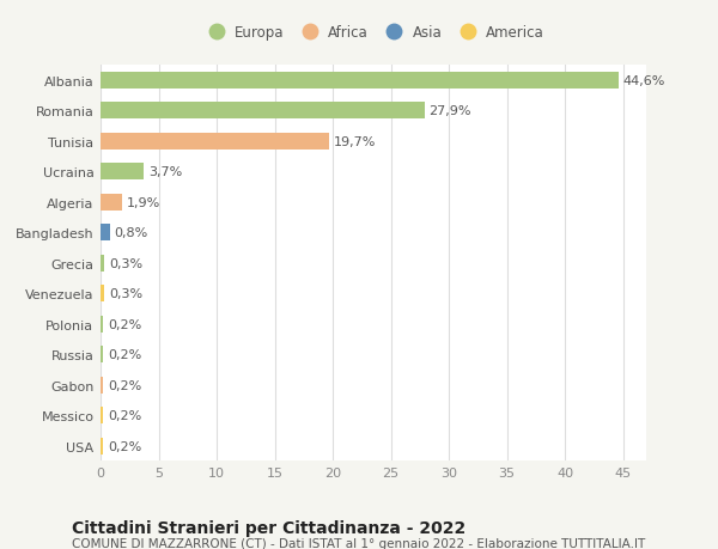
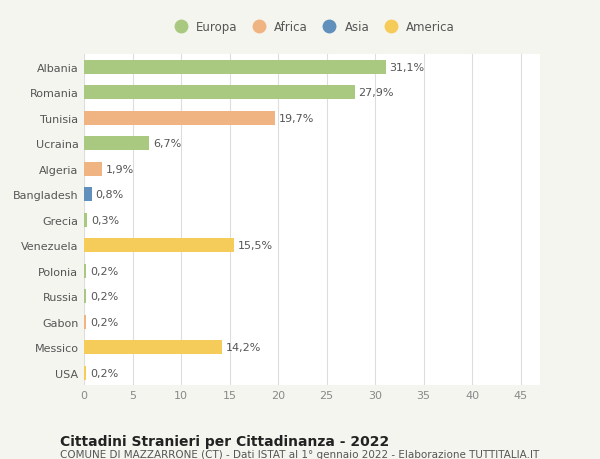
Albania: 44,6% -> 31,1%
Ucraina: 3,7% -> 6,7%
Venezuela: 0,3% -> 15,5%
Messico: 0,2% -> 14,2%
